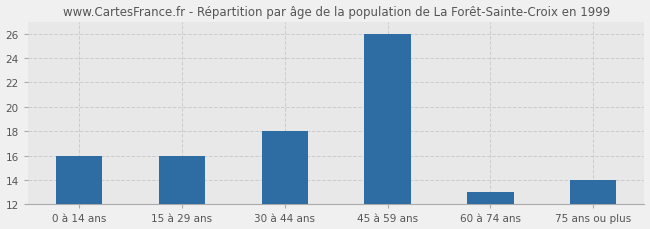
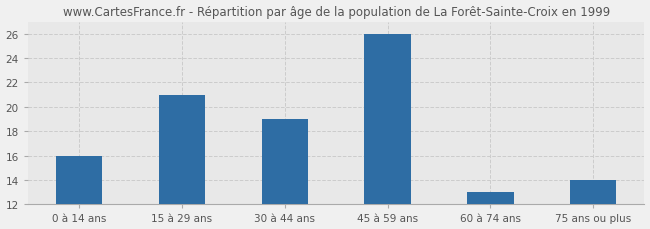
15 à 29 ans: 16 -> 21
30 à 44 ans: 18 -> 19
